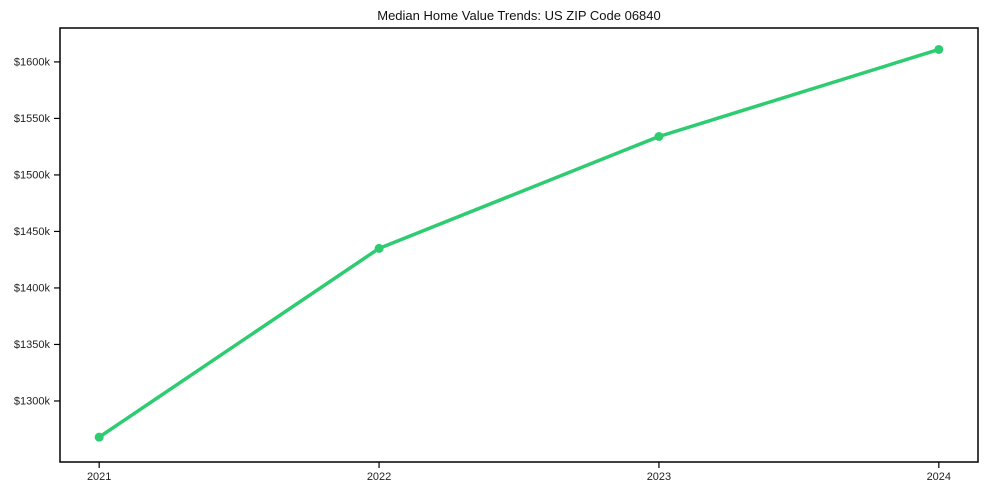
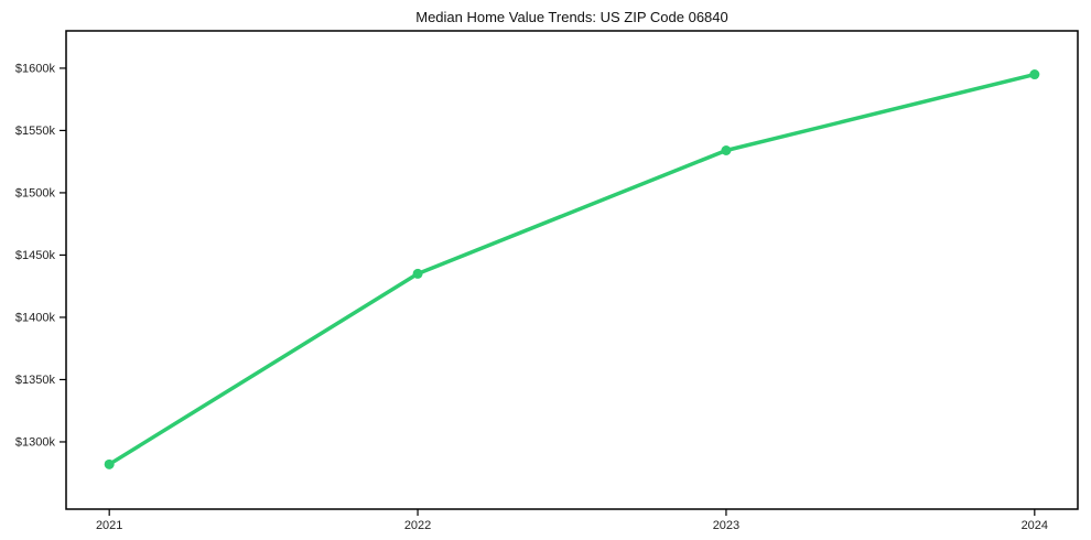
2021: $1268k -> $1282k
2024: $1611k -> $1595k
